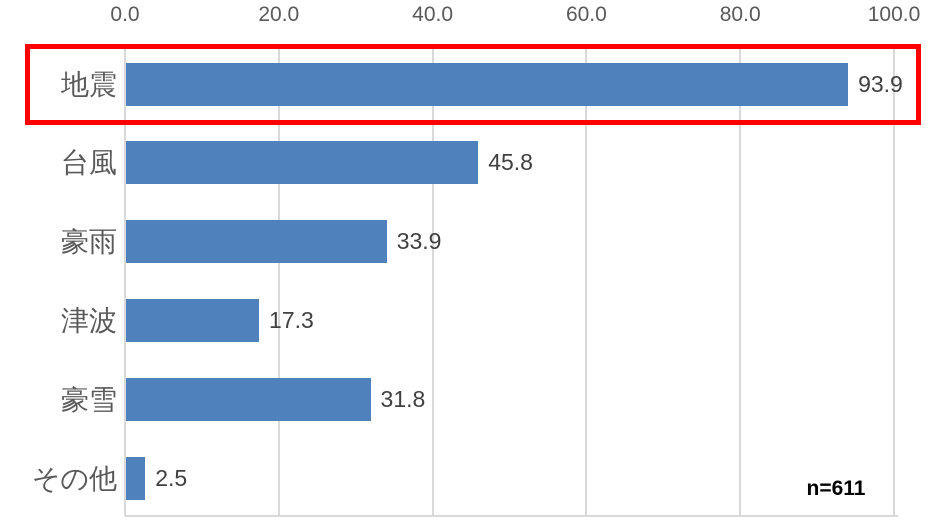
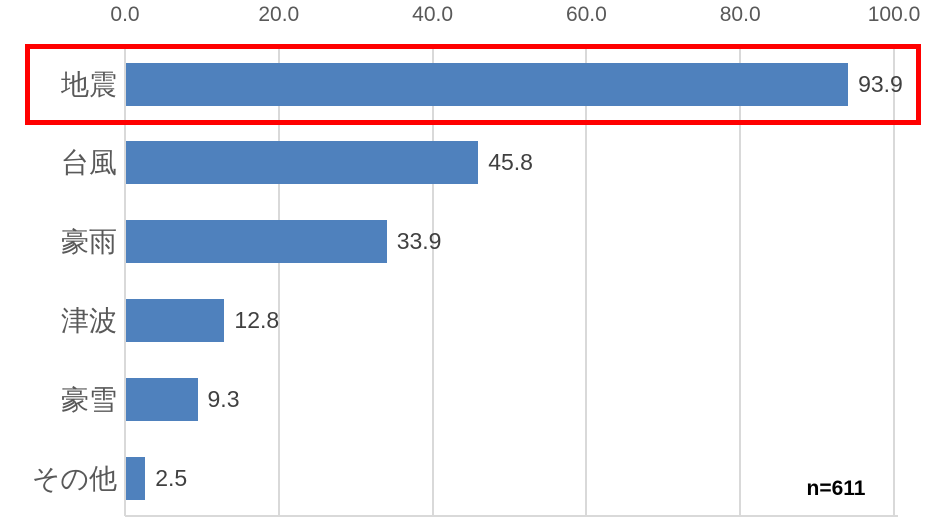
津波: 17.3 -> 12.8
豪雪: 31.8 -> 9.3
